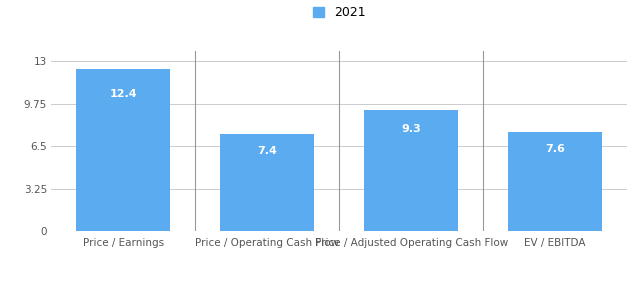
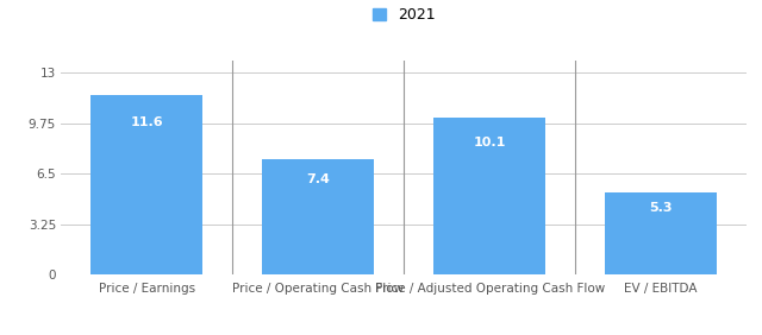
Price / Earnings: 12.4 -> 11.6
Price / Adjusted Operating Cash Flow: 9.3 -> 10.1
EV / EBITDA: 7.6 -> 5.3
